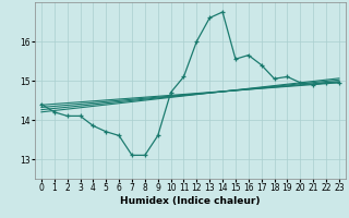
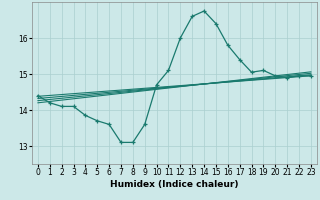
15: 15.55 -> 16.40
16: 15.65 -> 15.80
